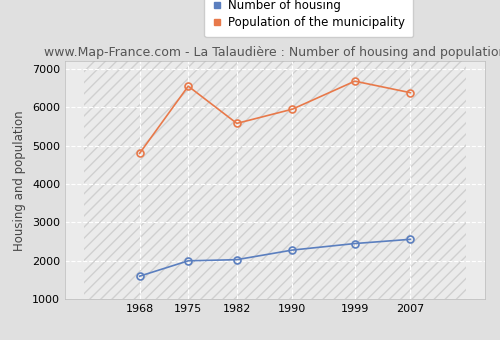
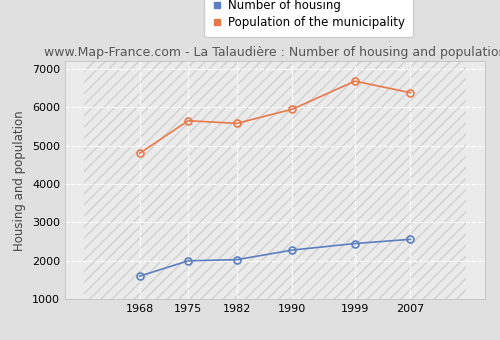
Population of the municipality/1975: 6550 -> 5650
